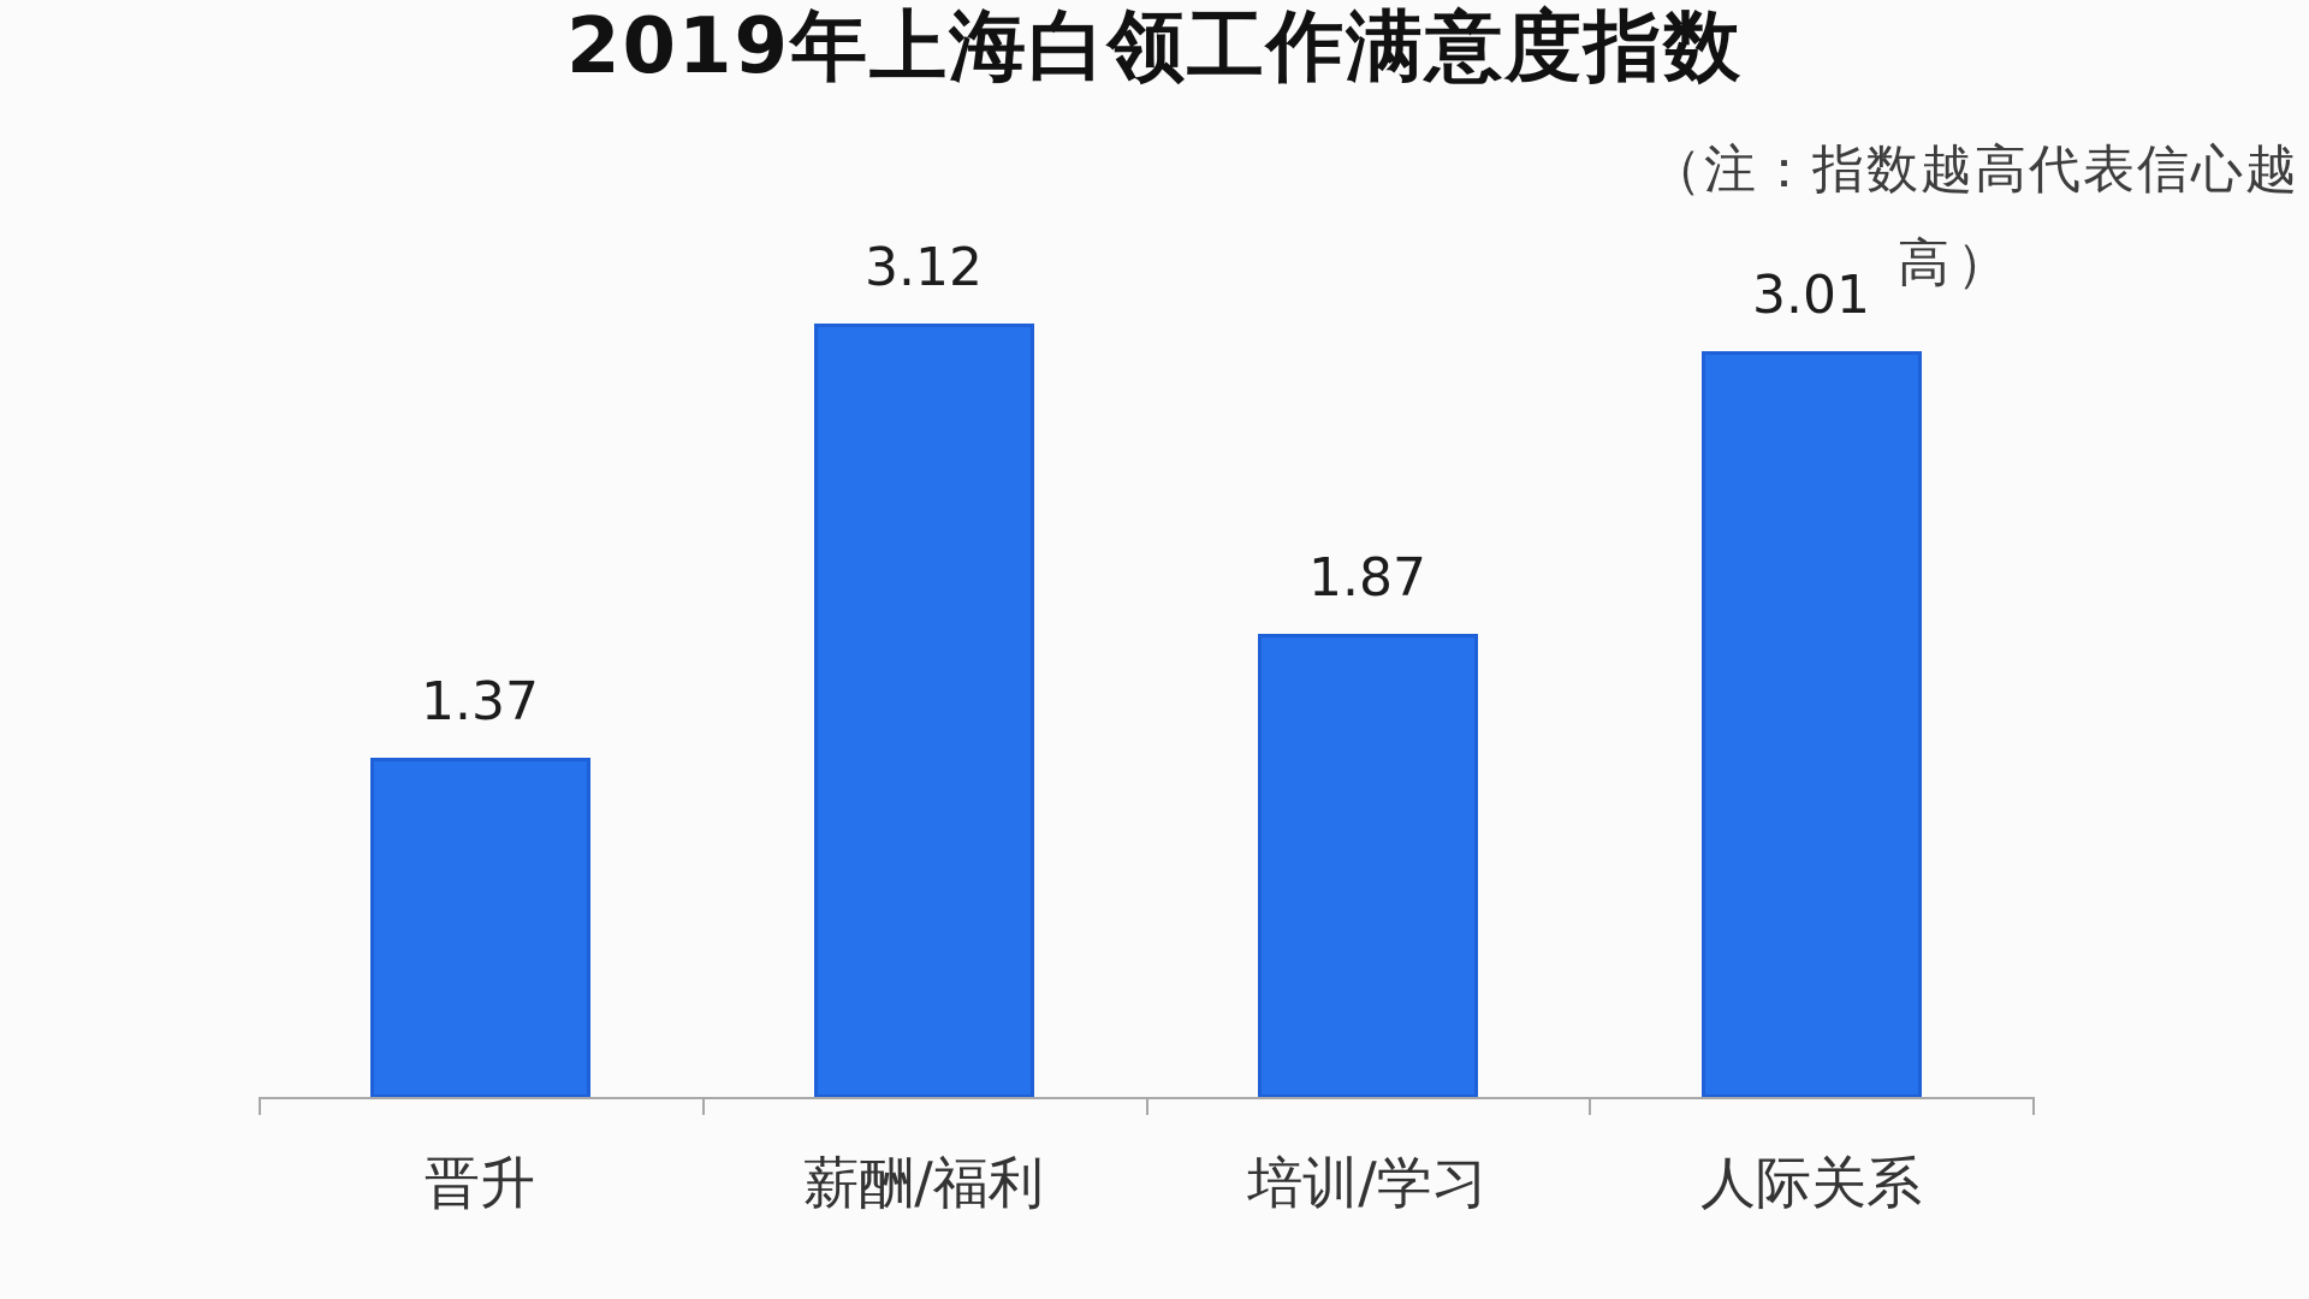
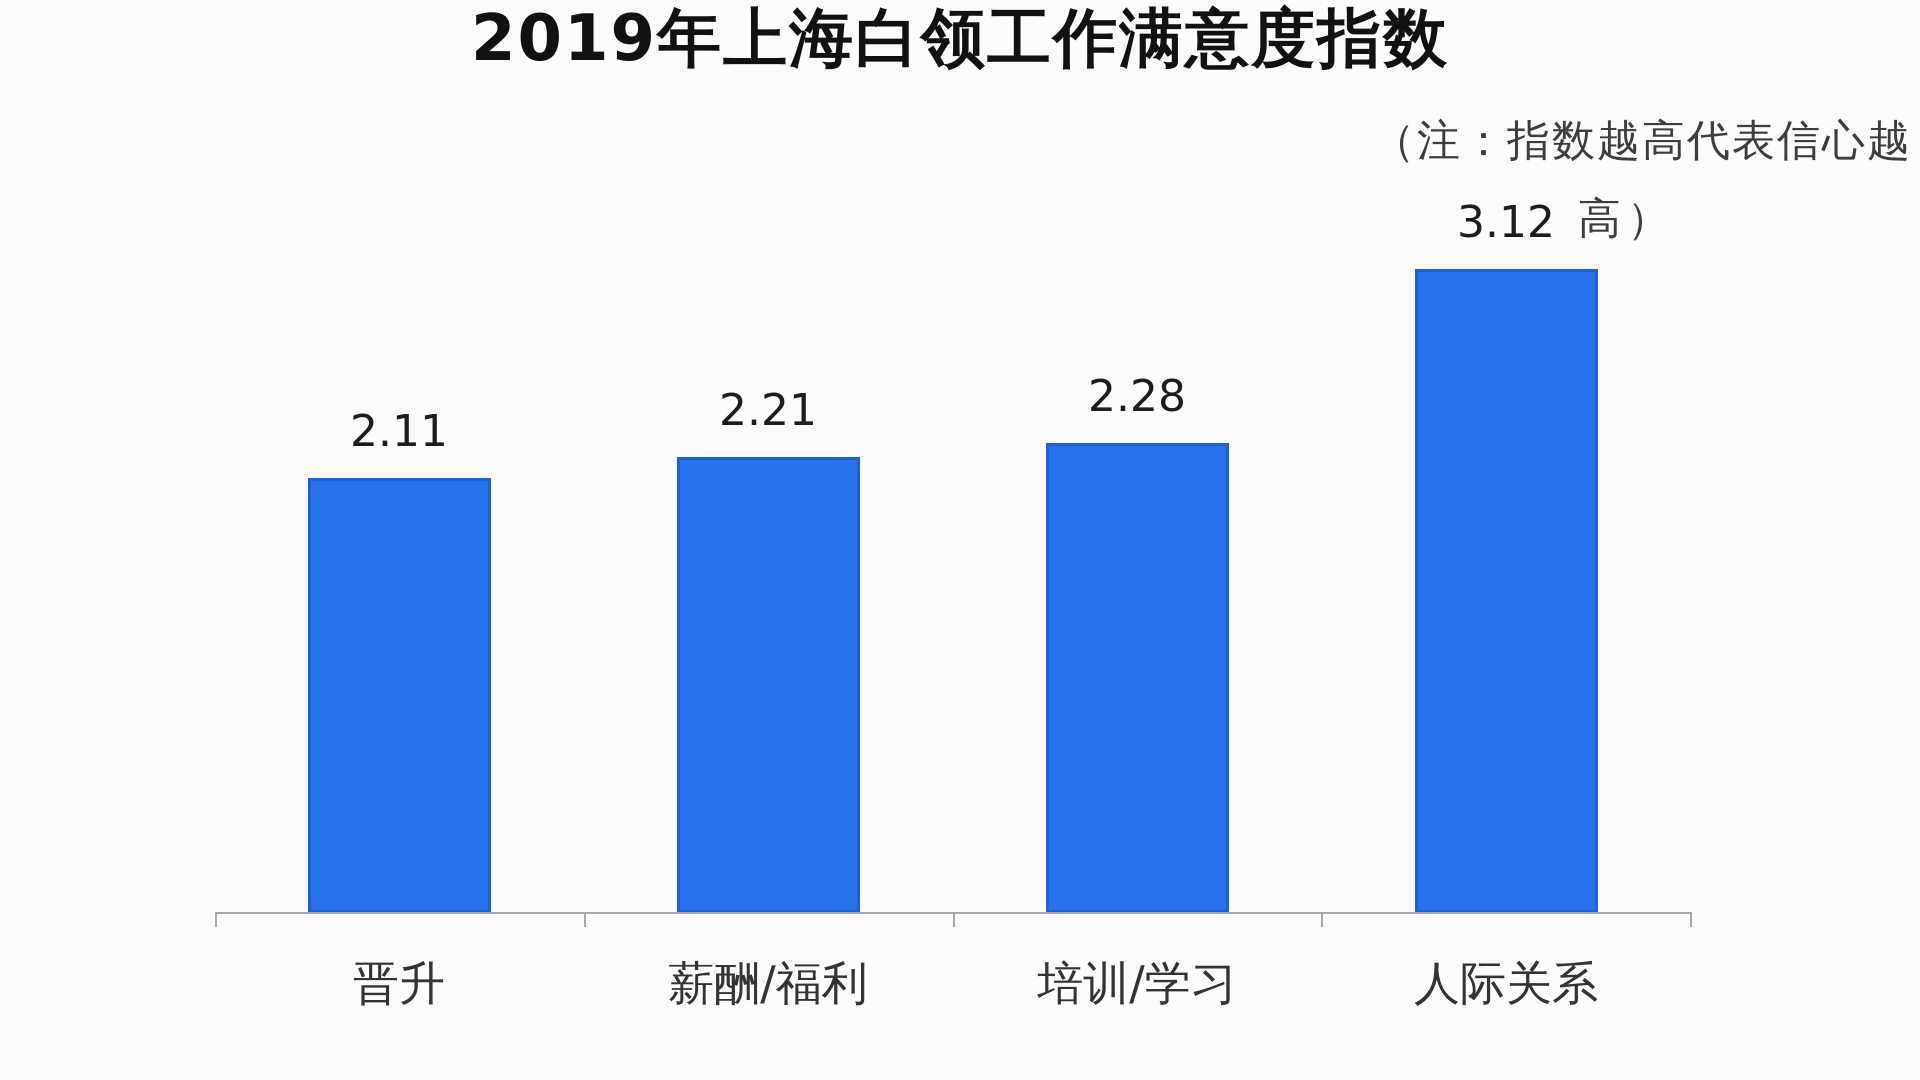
晋升: 1.37 -> 2.11
薪酬/福利: 3.12 -> 2.21
培训/学习: 1.87 -> 2.28
人际关系: 3.01 -> 3.12
